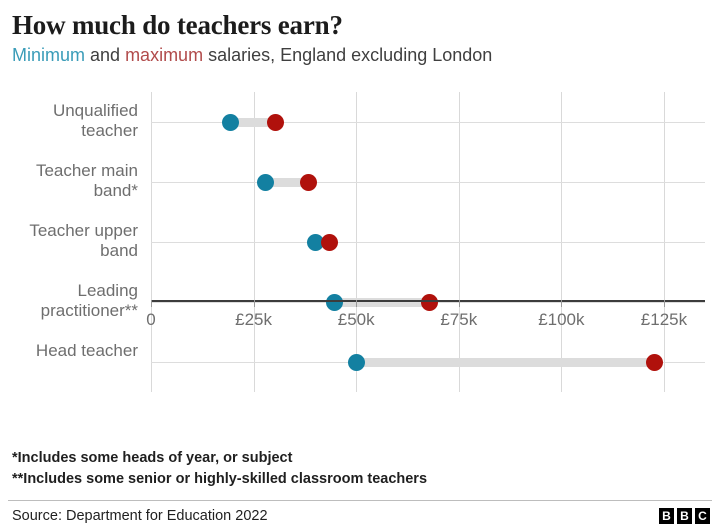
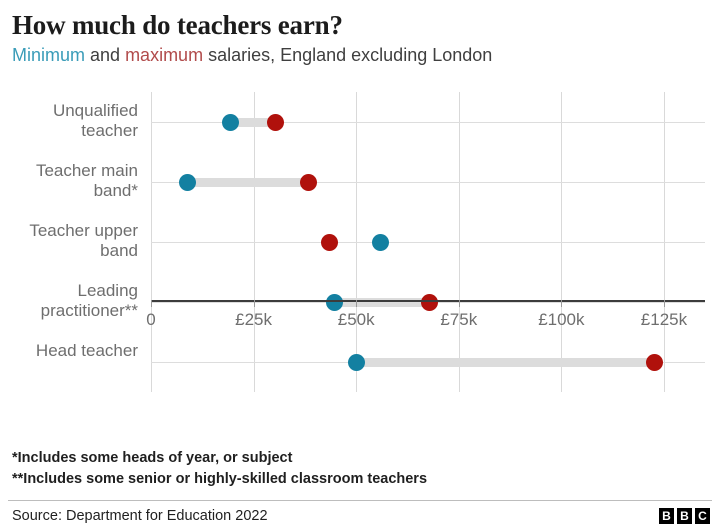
Minimum/Teacher main band*: £28k -> £9k
Minimum/Teacher upper band: £40k -> £56k
